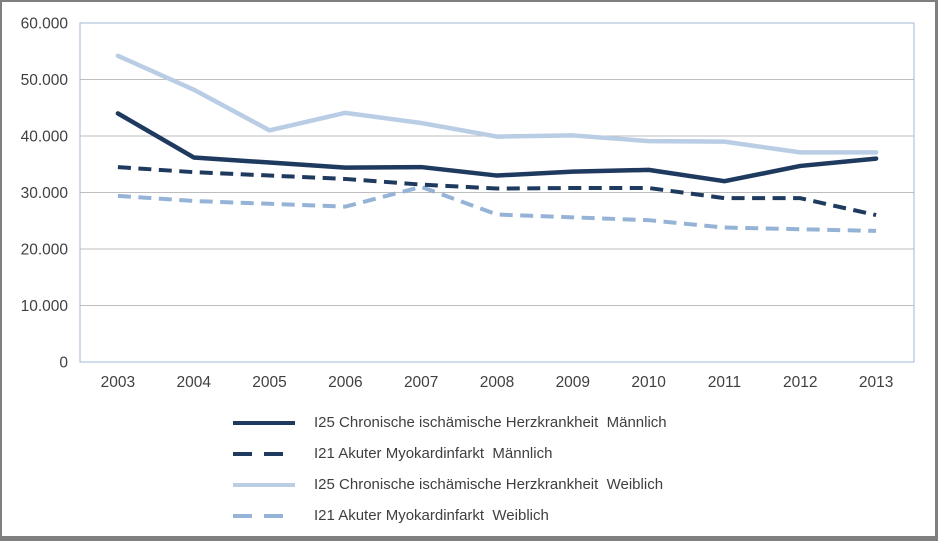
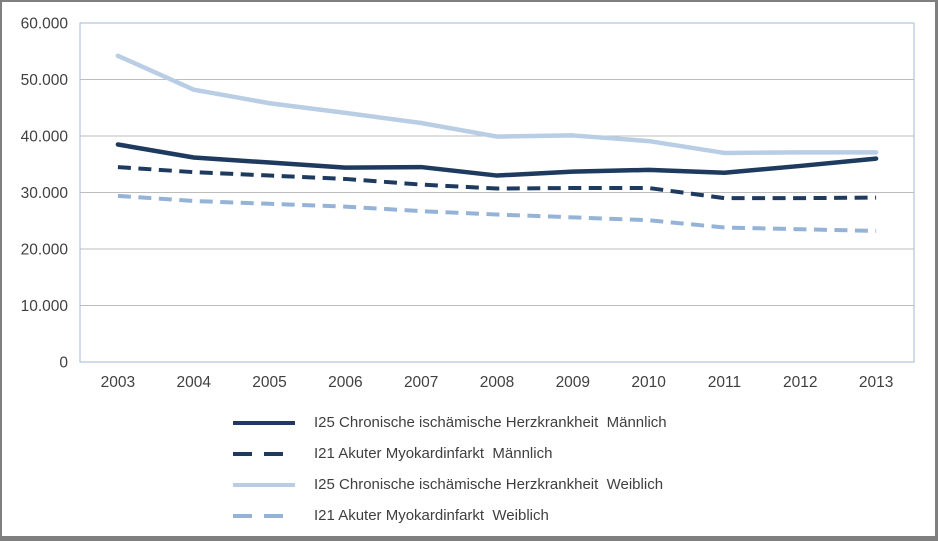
I25 Chronische ischämische Herzkrankheit Männlich/2003: 44000 -> 38000
I25 Chronische ischämische Herzkrankheit Weiblich/2005: 41000 -> 46000
I21 Akuter Myokardinfarkt Weiblich/2007: 31000 -> 27000
I25 Chronische ischämische Herzkrankheit Männlich/2011: 32000 -> 34000
I25 Chronische ischämische Herzkrankheit Weiblich/2011: 39000 -> 37000
I21 Akuter Myokardinfarkt Männlich/2013: 26000 -> 29000
